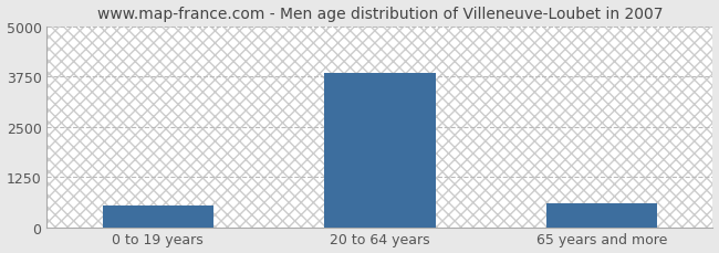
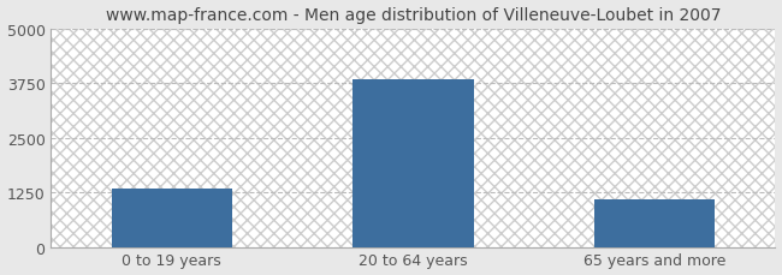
0 to 19 years: 550 -> 1340
65 years and more: 600 -> 1100
